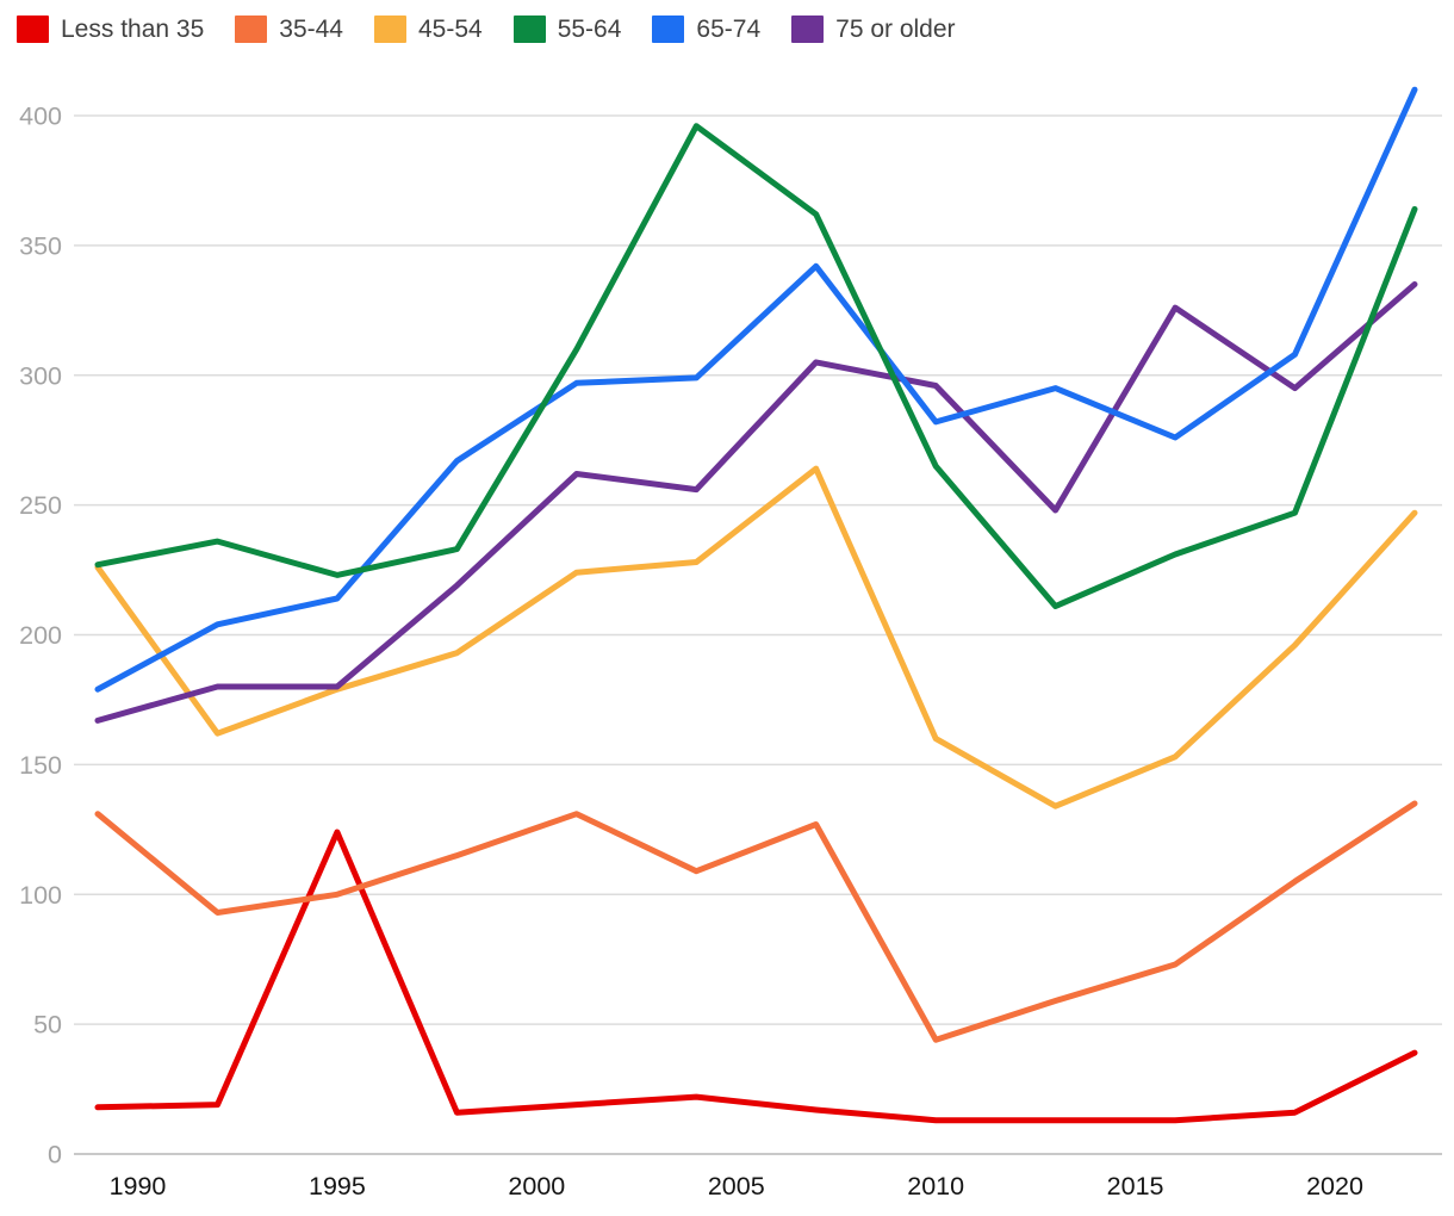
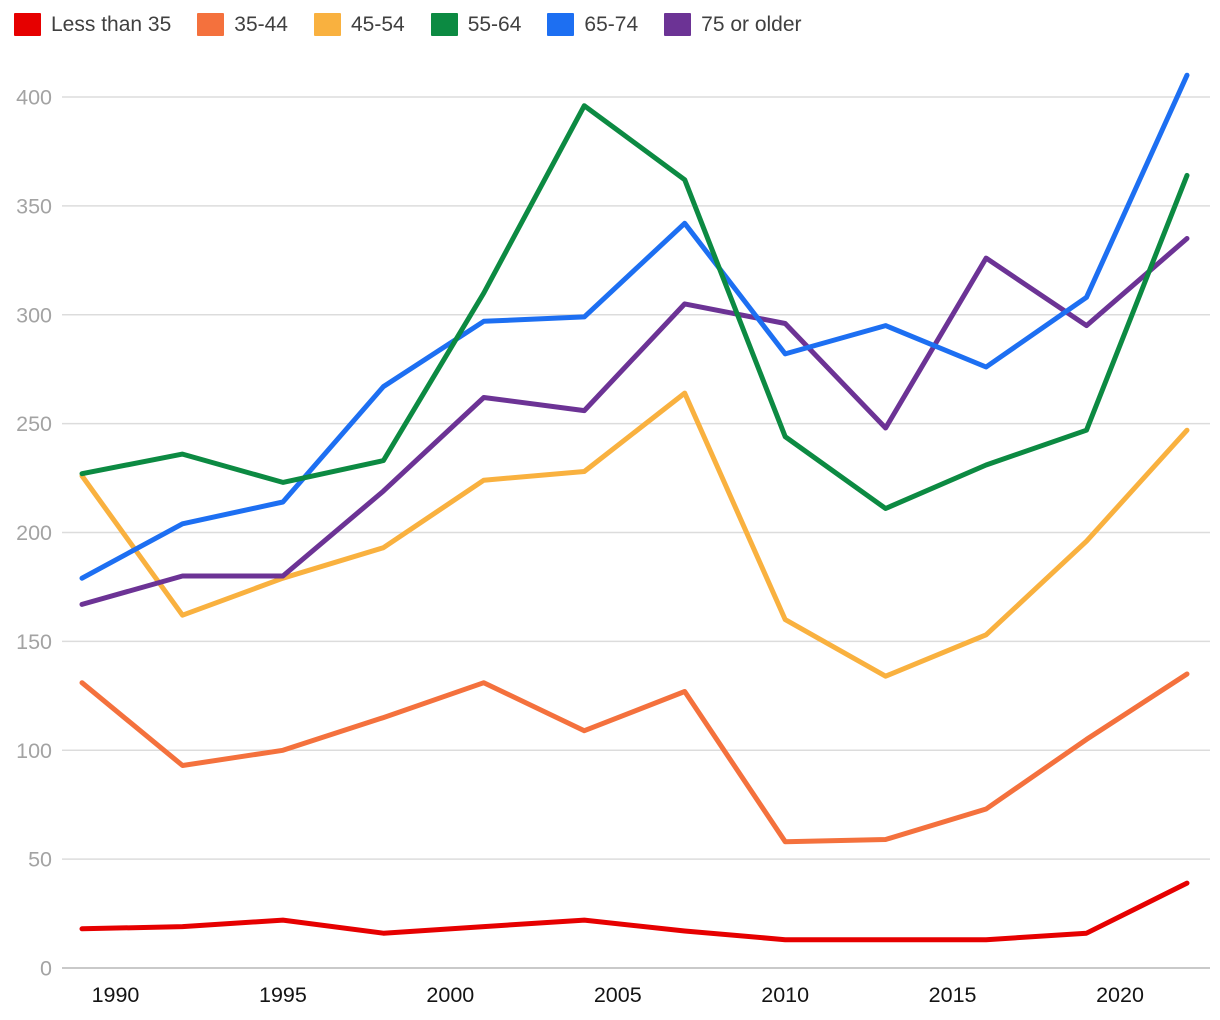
Less than 35/1995: 124 -> 22
35-44/2010: 44 -> 58
55-64/2010: 265 -> 244
